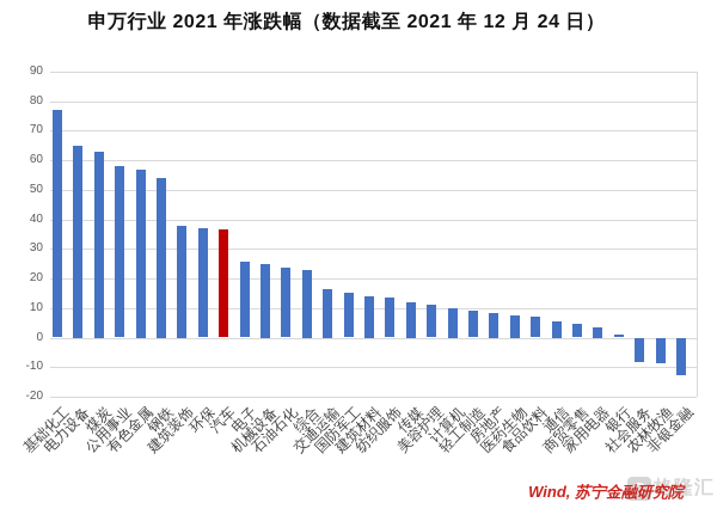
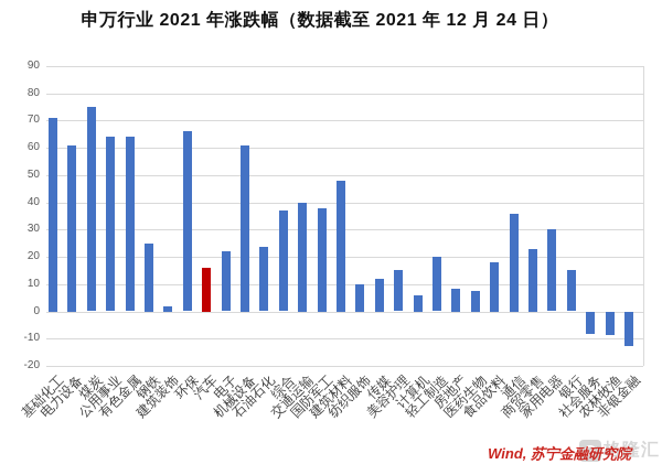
基础化工: 77 -> 71
电力设备: 65 -> 61
煤炭: 63 -> 75
公用事业: 58 -> 64
有色金属: 57 -> 64
钢铁: 54 -> 25
建筑装饰: 38 -> 2
环保: 37 -> 66
汽车: 36 -> 16
电子: 26 -> 22
机械设备: 25 -> 61
综合: 23 -> 37
交通运输: 16 -> 40
国防军工: 15 -> 38
建筑材料: 14 -> 48
纺织服饰: 14 -> 10
美容护理: 11 -> 15
计算机: 10 -> 6
轻工制造: 9 -> 20
食品饮料: 7 -> 18
通信: 6 -> 36
商贸零售: 4 -> 23
家用电器: 4 -> 30
银行: 1 -> 15
